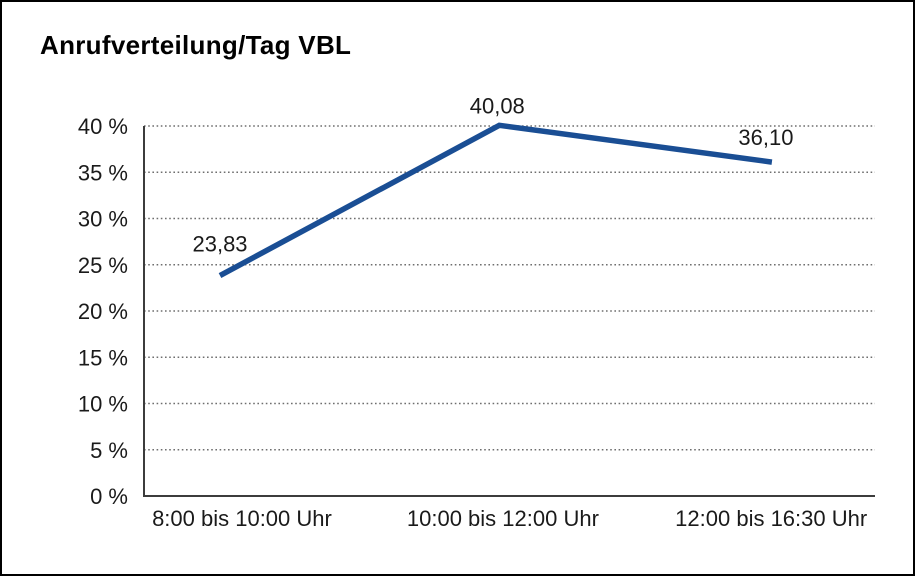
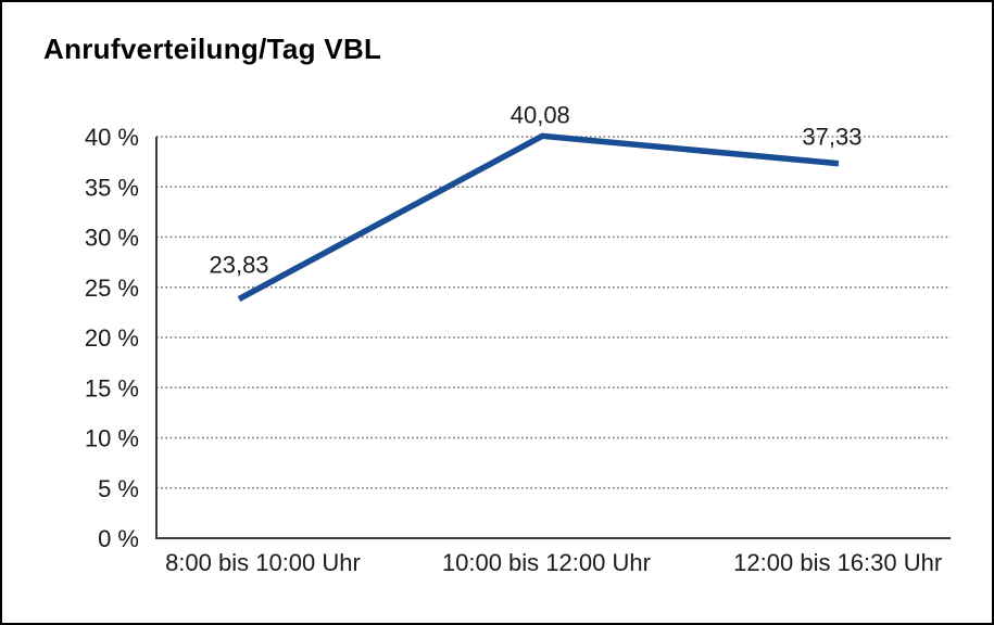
12:00 bis 16:30 Uhr: 36,10 -> 37,33
